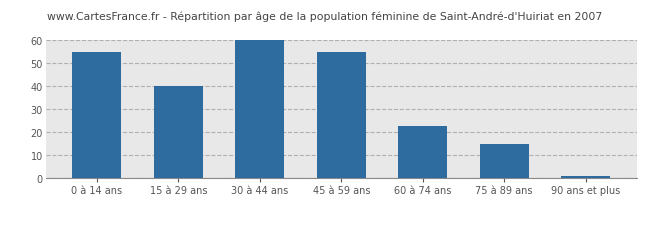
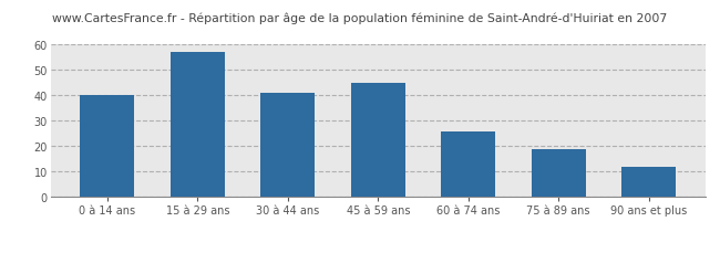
0 à 14 ans: 55 -> 40
15 à 29 ans: 40 -> 57
30 à 44 ans: 60 -> 41
45 à 59 ans: 55 -> 45
60 à 74 ans: 23 -> 26
75 à 89 ans: 15 -> 19
90 ans et plus: 1 -> 12
